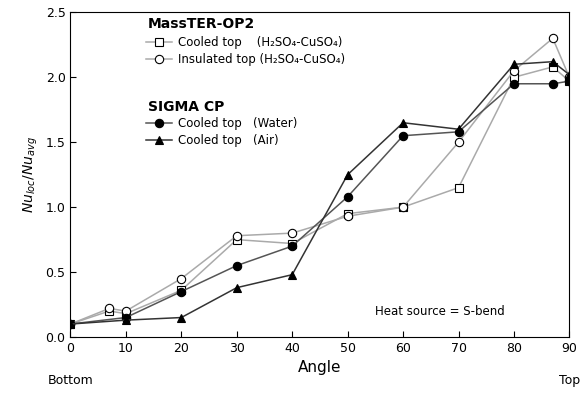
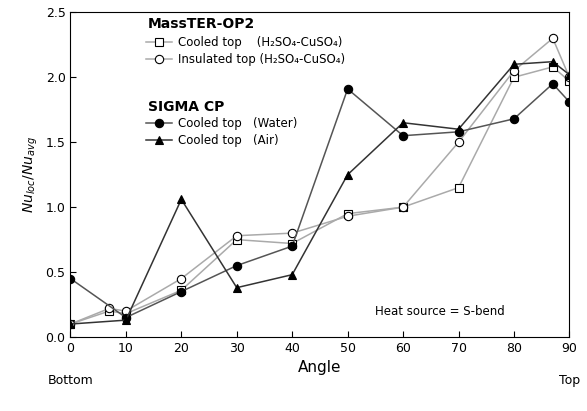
Cooled top (Water)/0: 0.10 -> 0.45
Cooled top (Air)/20: 0.15 -> 1.06
Cooled top (Water)/50: 1.08 -> 1.91
Cooled top (Water)/80: 1.95 -> 1.68
Cooled top (Water)/90: 1.97 -> 1.81
